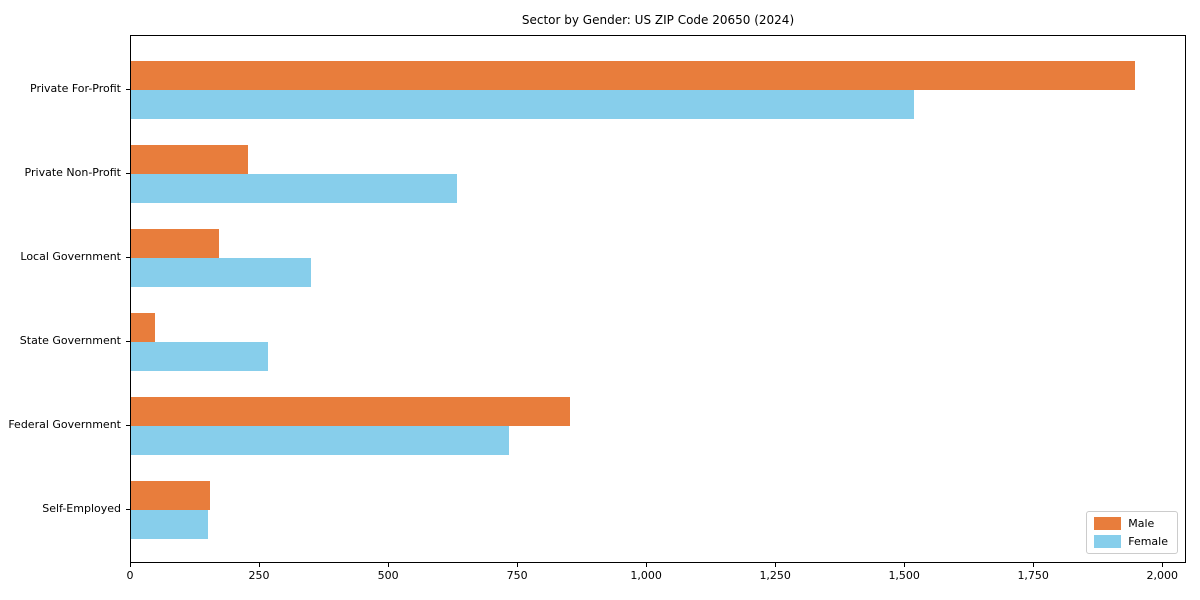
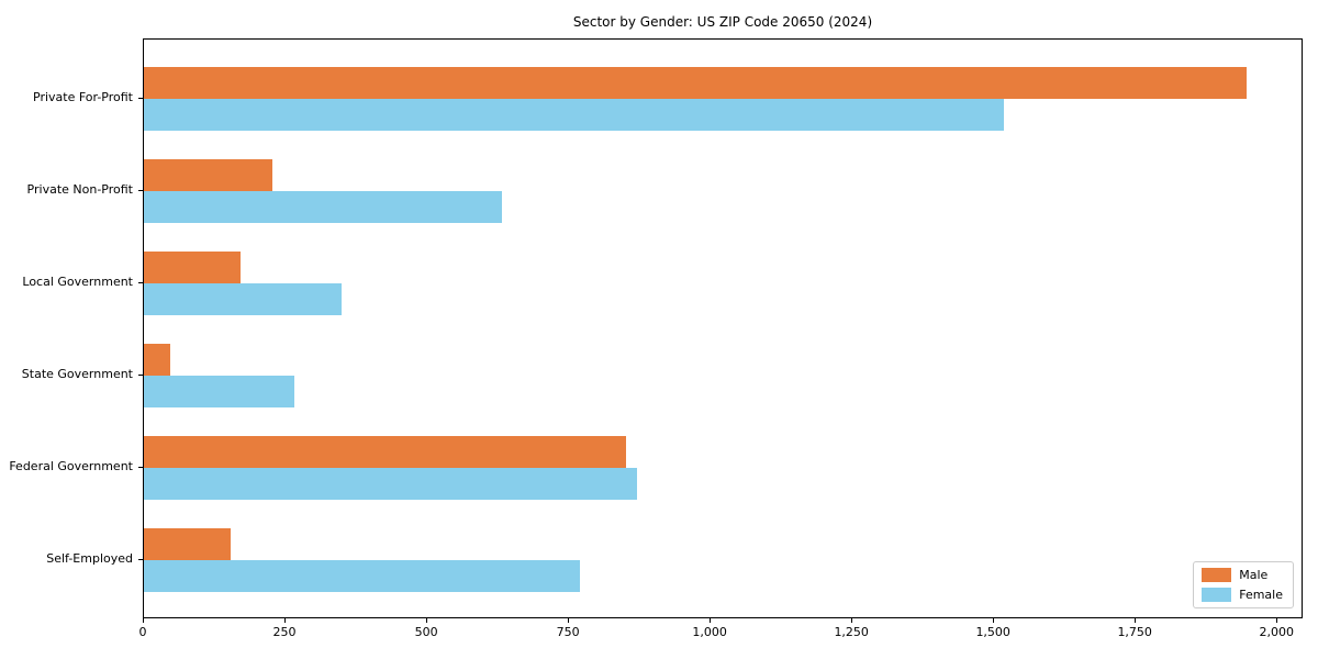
Female/Federal Government: 730 -> 870
Female/Self-Employed: 150 -> 770
